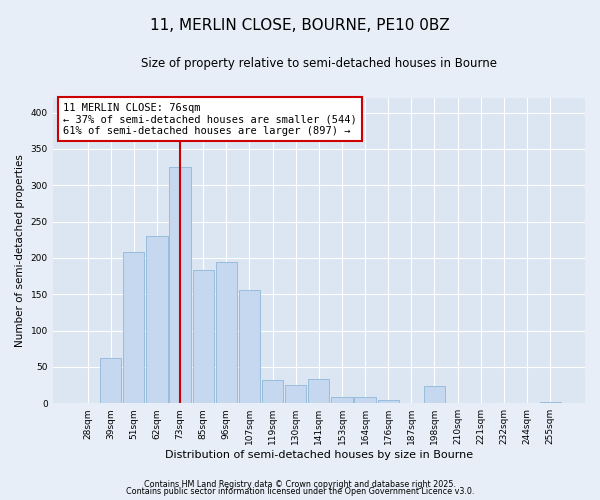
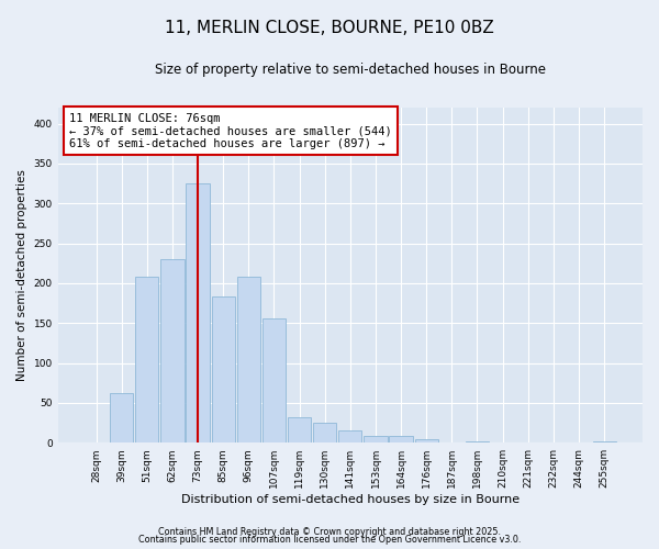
96sqm: 194 -> 208
141sqm: 34 -> 15
198sqm: 24 -> 1
